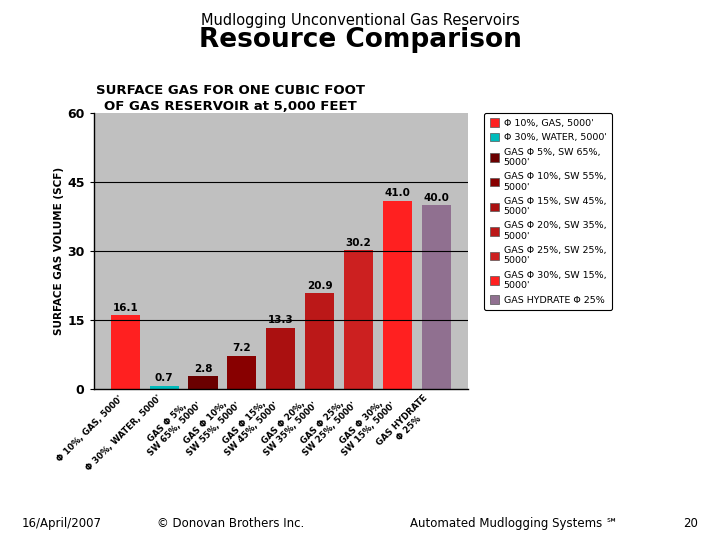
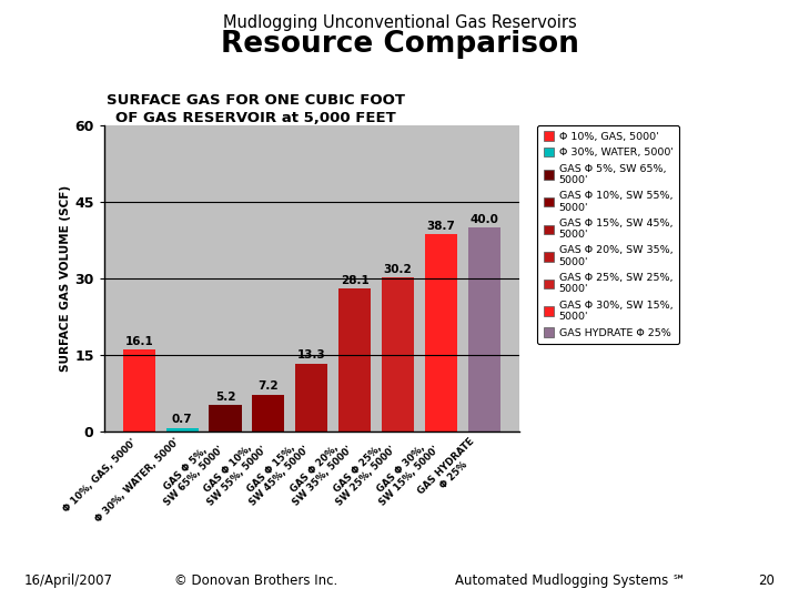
GAS Φ 5%, SW 65%, 5000': 2.8 -> 5.2
GAS Φ 20%, SW 35%, 5000': 20.9 -> 28.1
GAS Φ 30%, SW 15%, 5000': 41.0 -> 38.7
